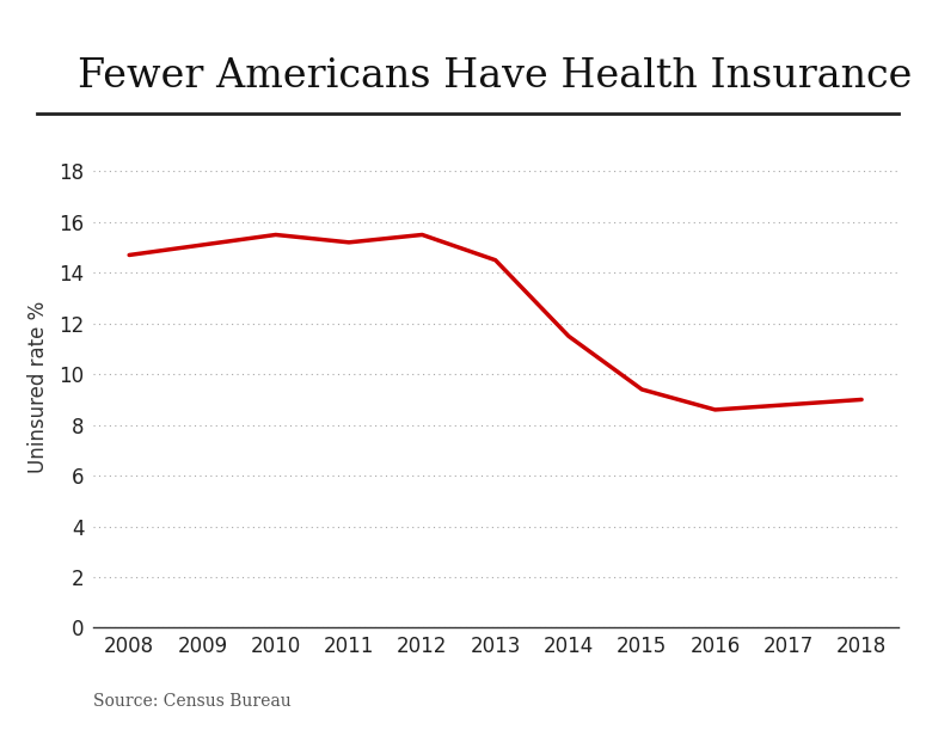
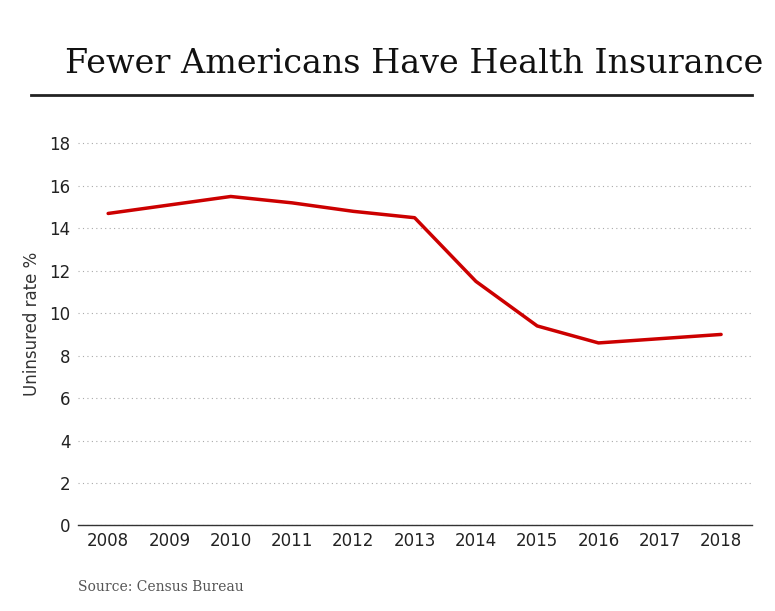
2012: 15.5 -> 14.8
